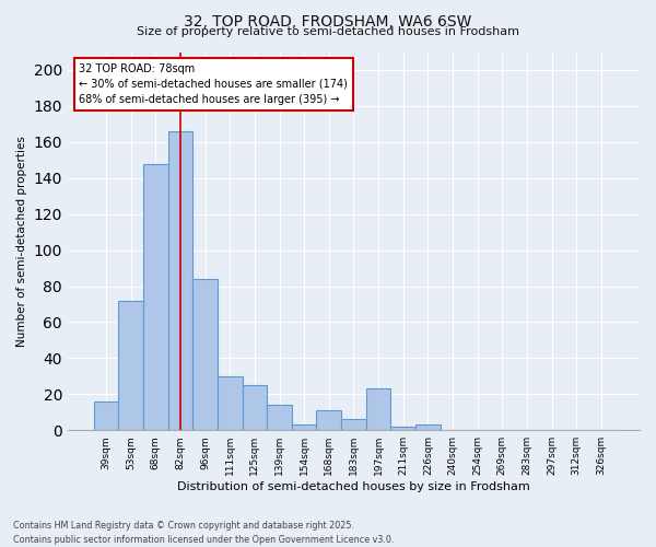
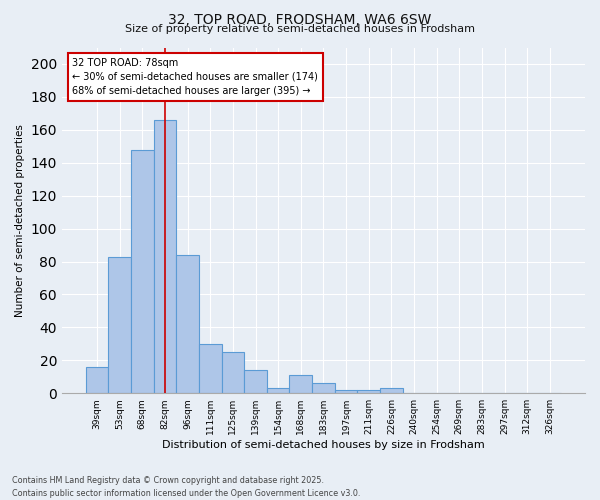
53sqm: 72 -> 83
197sqm: 23 -> 2
